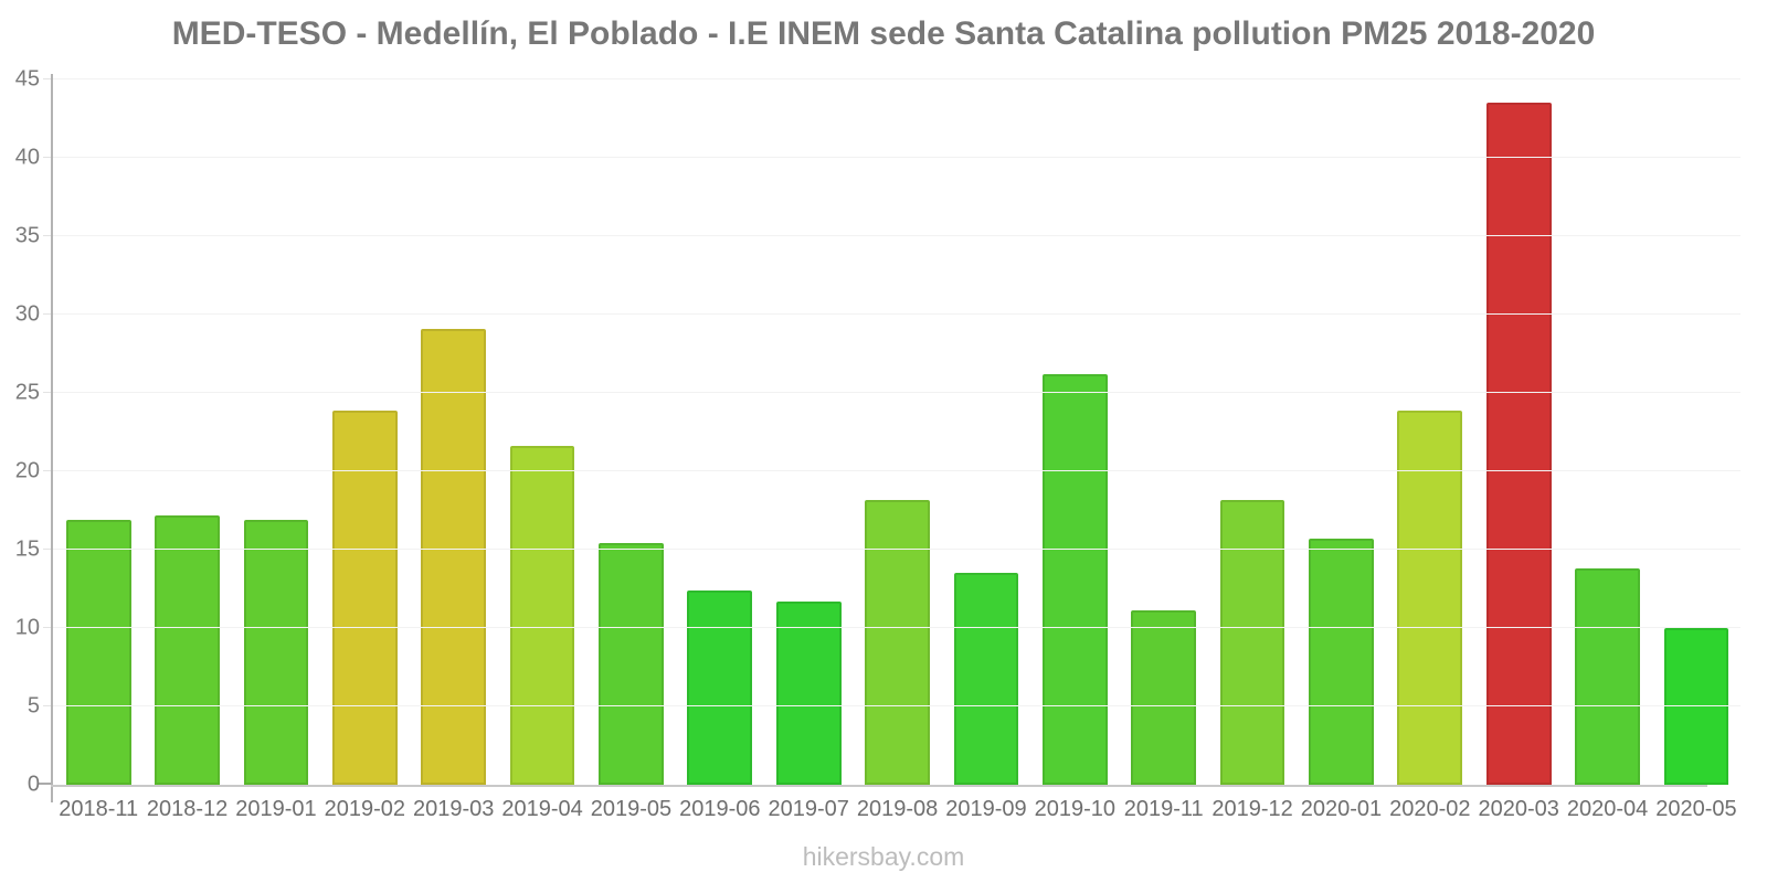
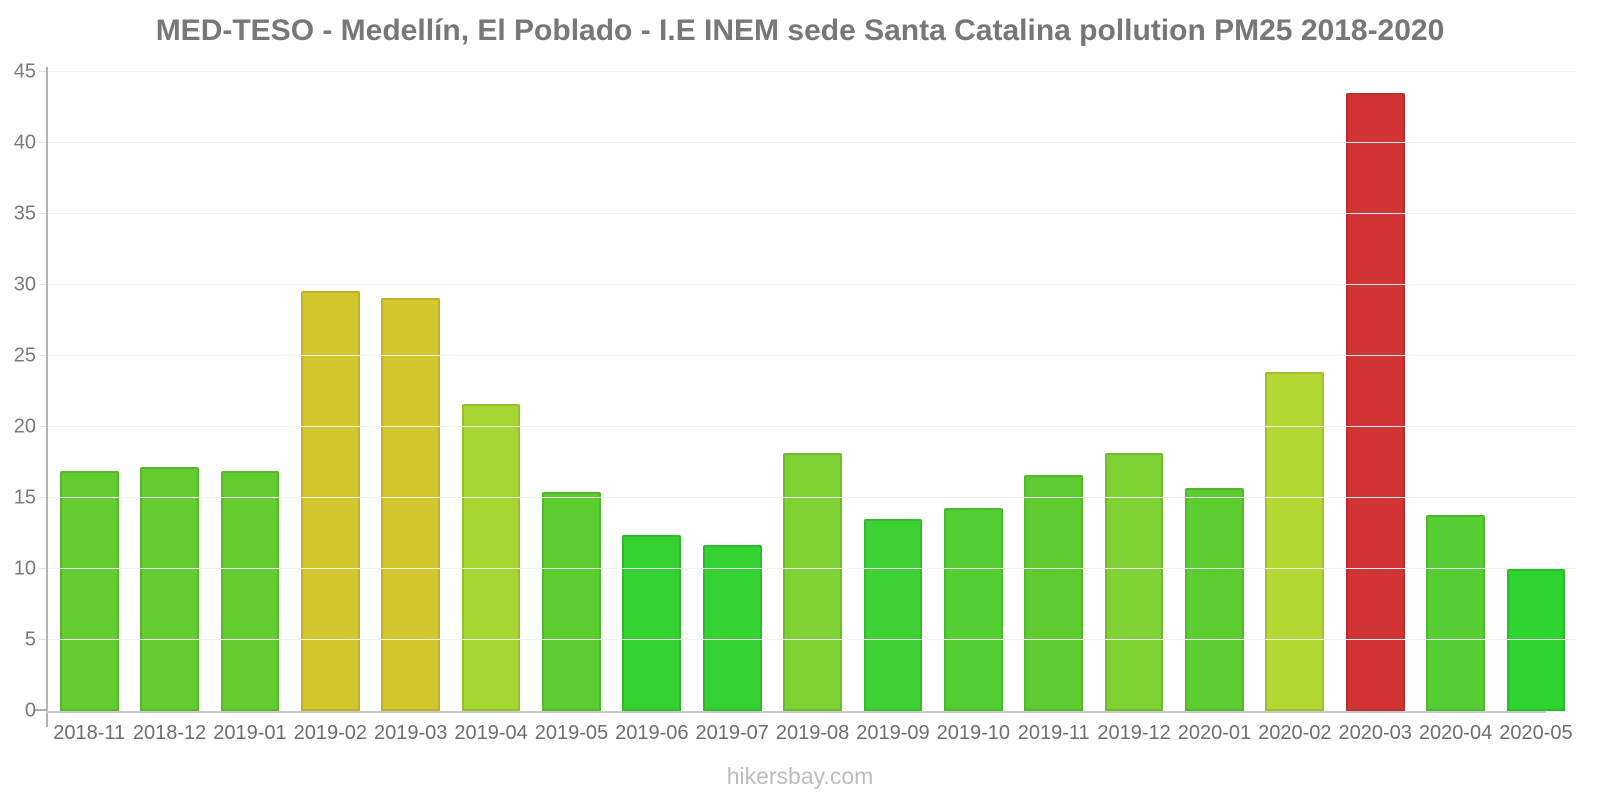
2019-02: 23.9 -> 29.6
2019-10: 26.2 -> 14.3
2019-11: 11.1 -> 16.6
